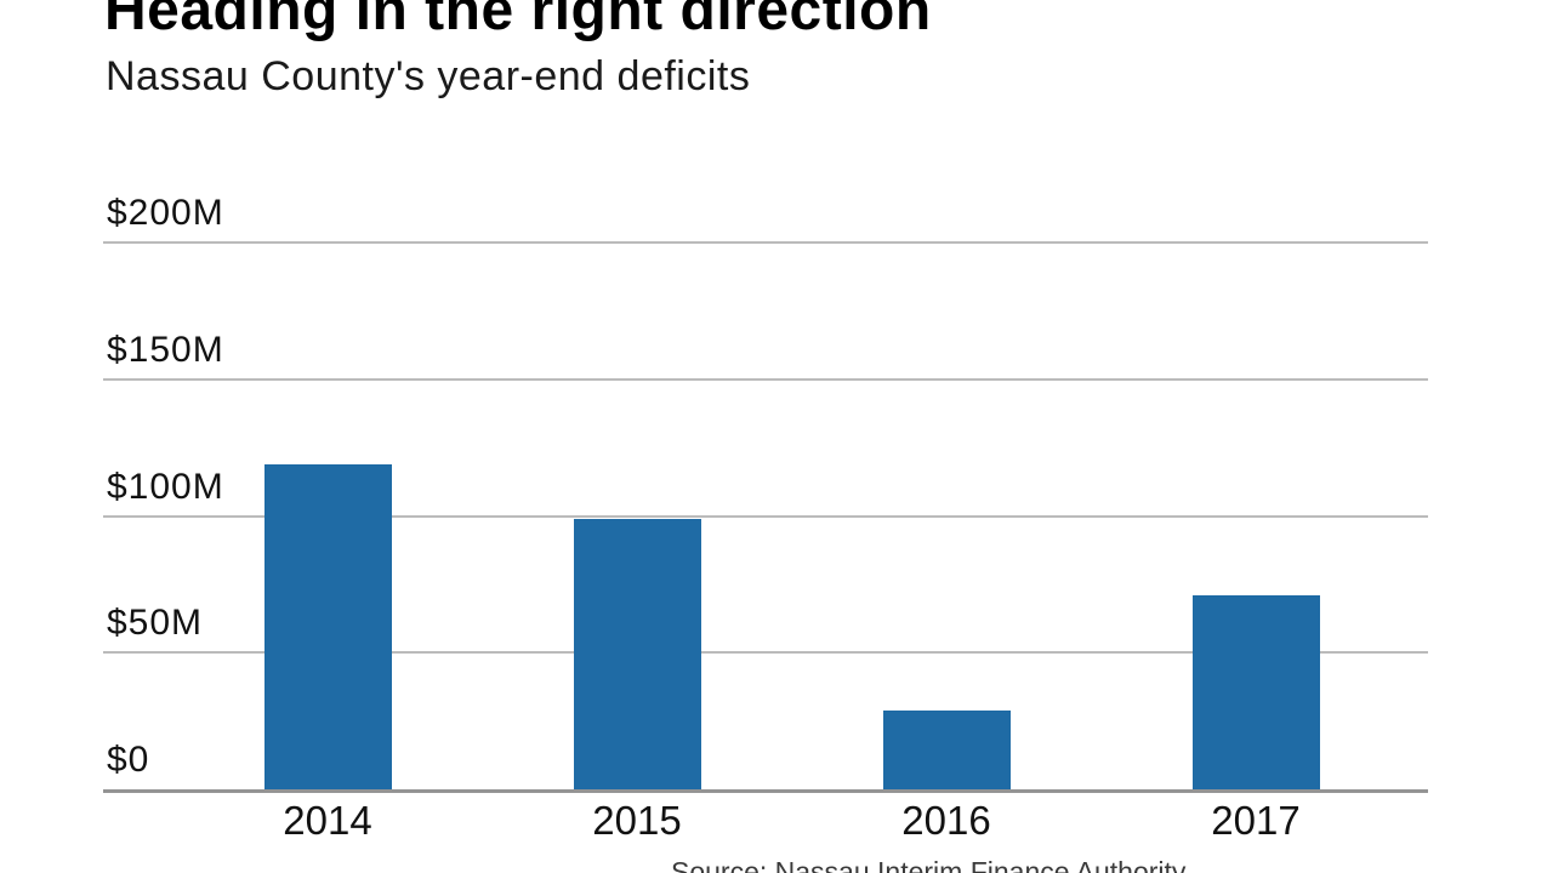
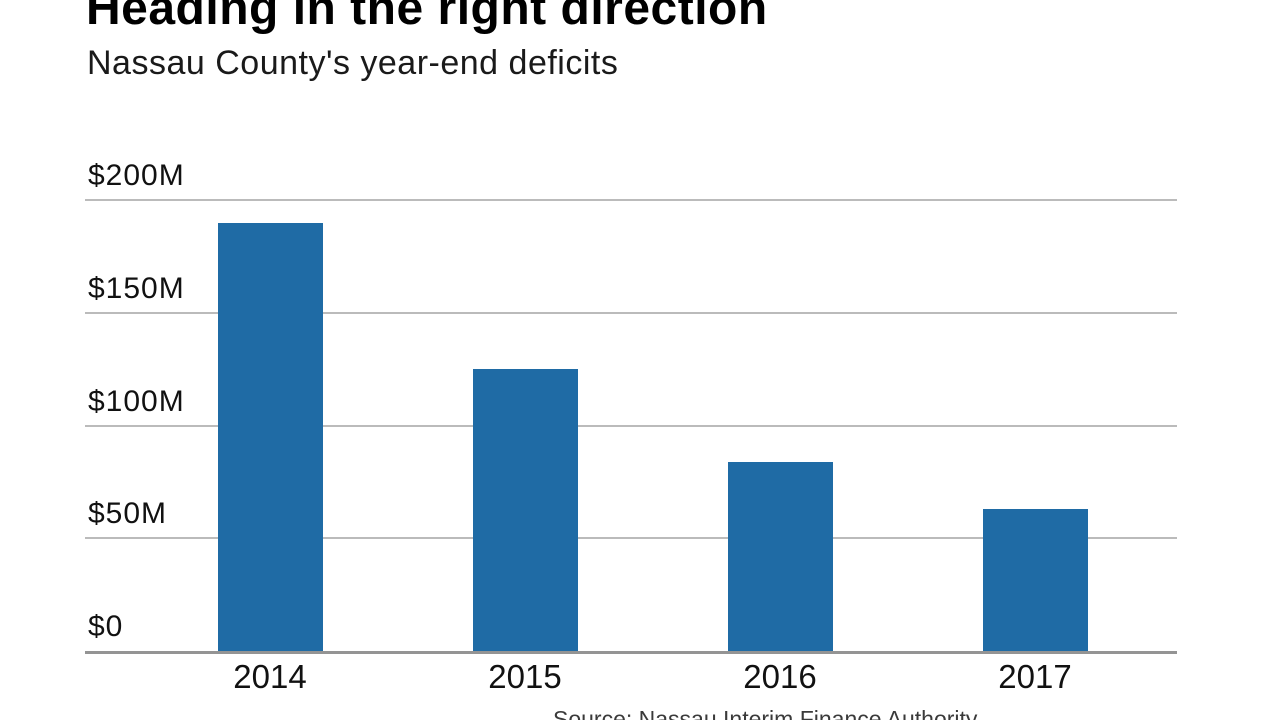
2014: $119M -> $190M
2015: $99M -> $125M
2016: $29M -> $84M
2017: $71M -> $63M
